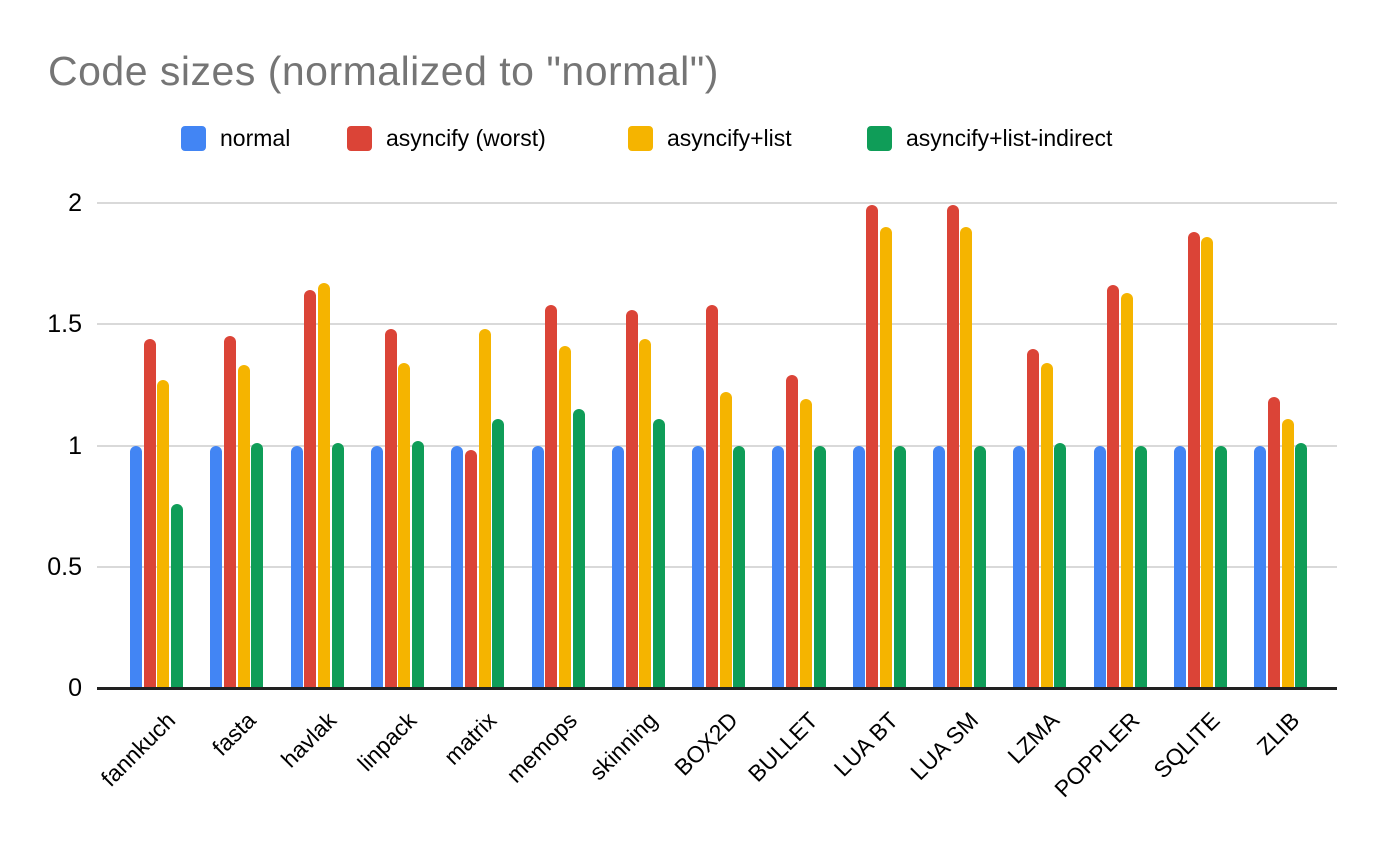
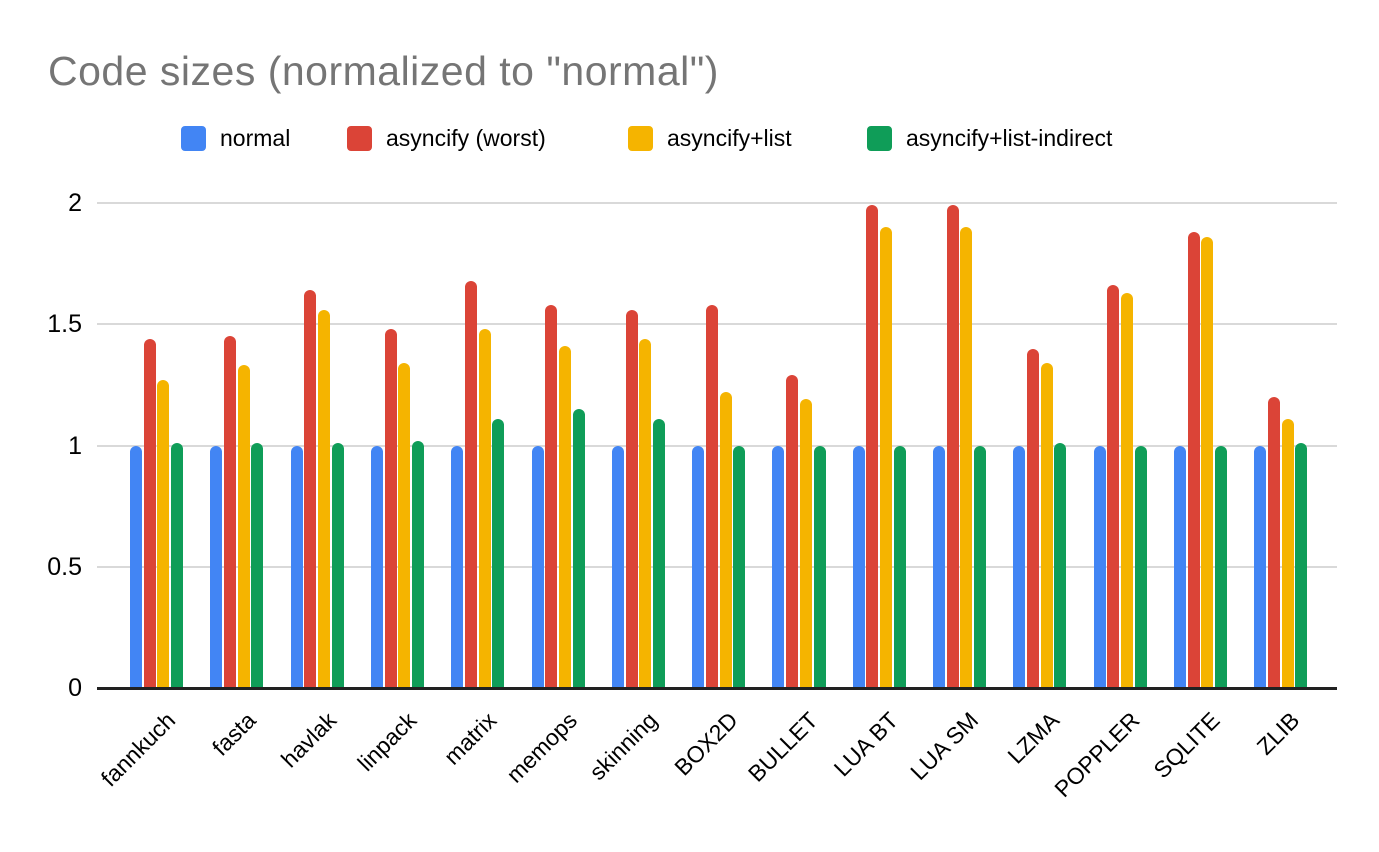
asyncify+list-indirect/fannkuch: 0.76 -> 1.01
asyncify+list/havlak: 1.67 -> 1.56
asyncify (worst)/matrix: 0.98 -> 1.68
